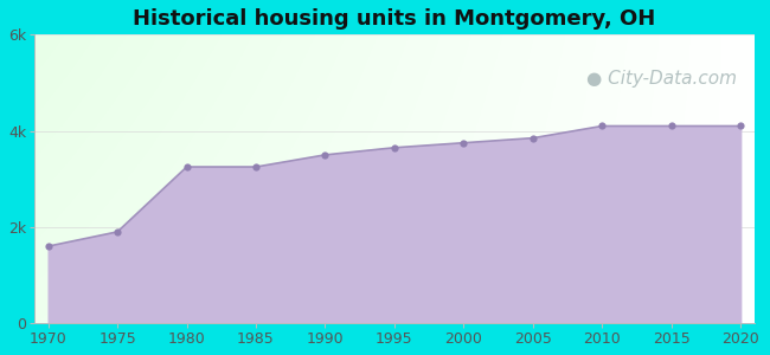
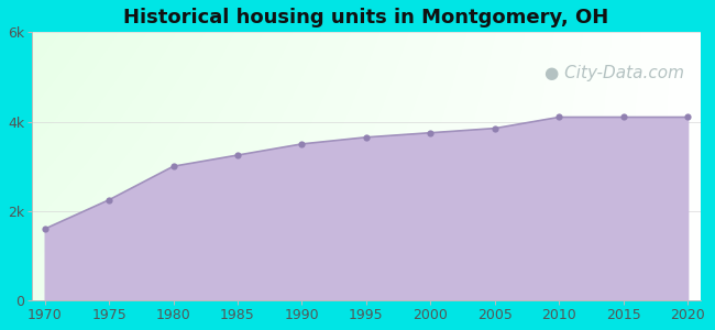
1975: 1.90k -> 2.25k
1980: 3.25k -> 3.00k
